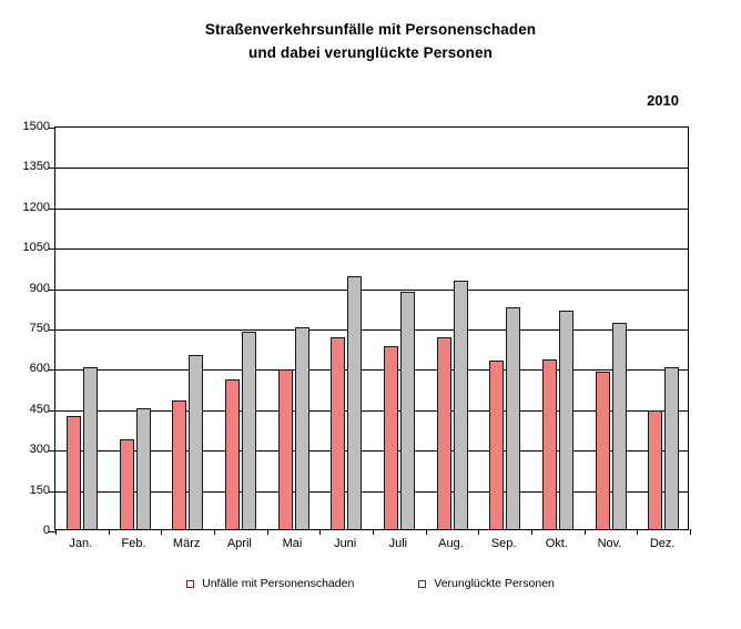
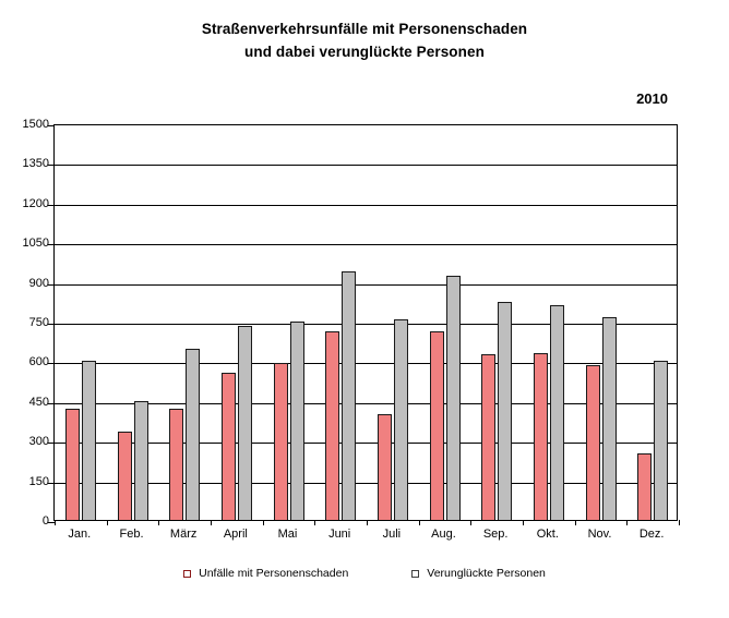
Unfälle mit Personenschaden/März: 480 -> 420
Unfälle mit Personenschaden/Juli: 680 -> 400
Verunglückte Personen/Juli: 880 -> 760
Unfälle mit Personenschaden/Dez.: 440 -> 250
